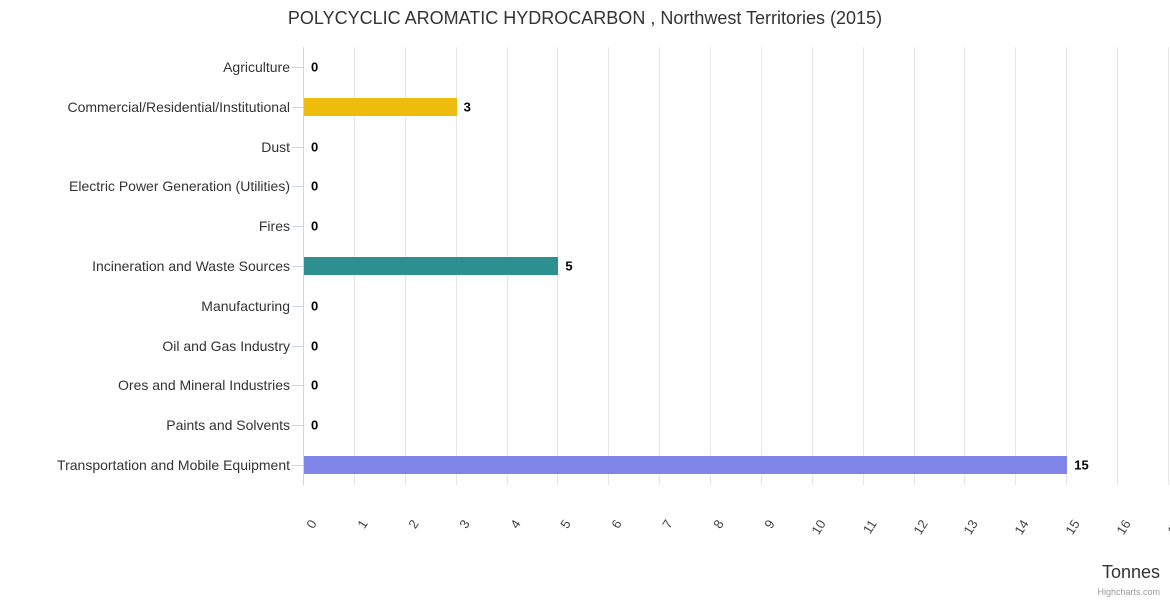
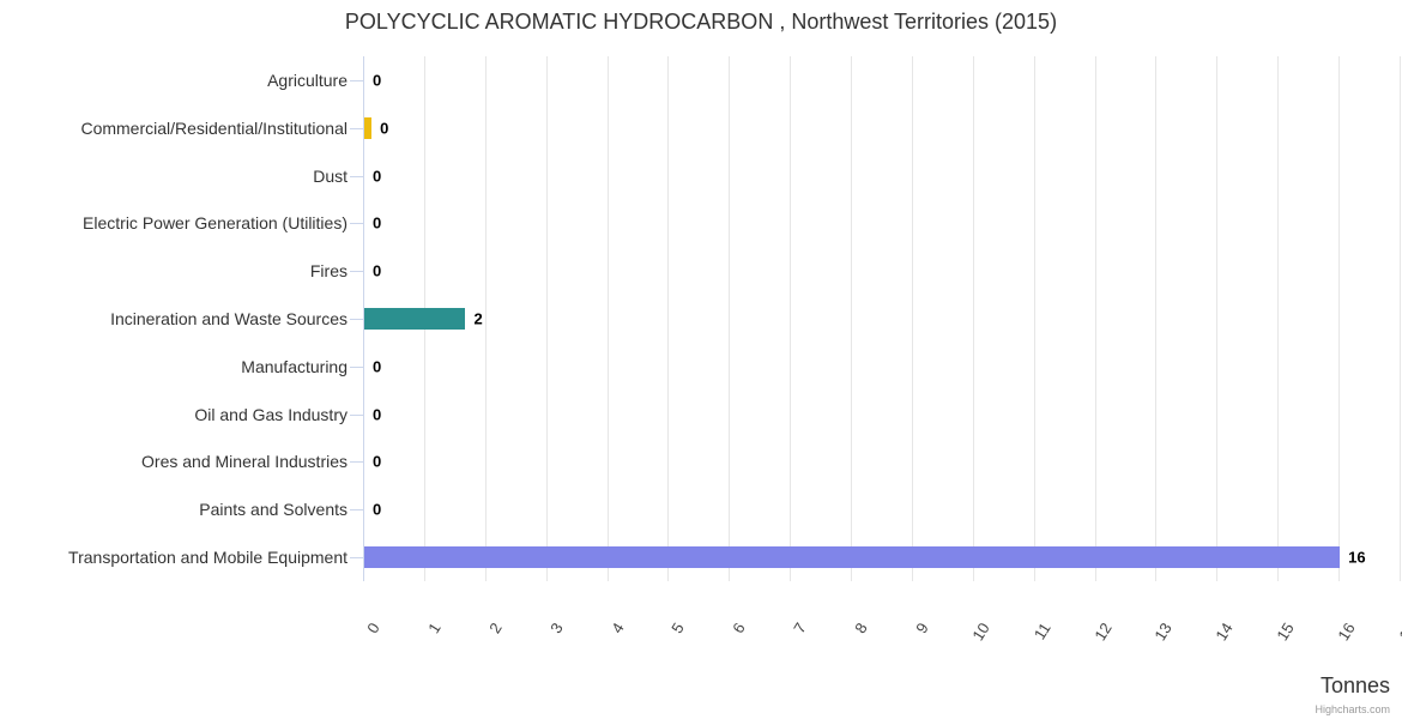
Commercial/Residential/Institutional: 3 -> 0
Incineration and Waste Sources: 5 -> 2
Transportation and Mobile Equipment: 15 -> 16
